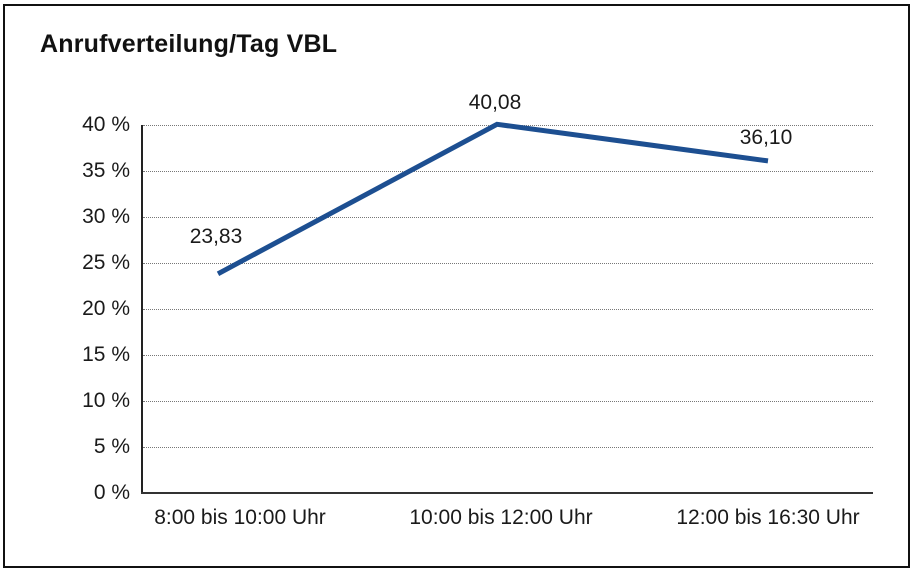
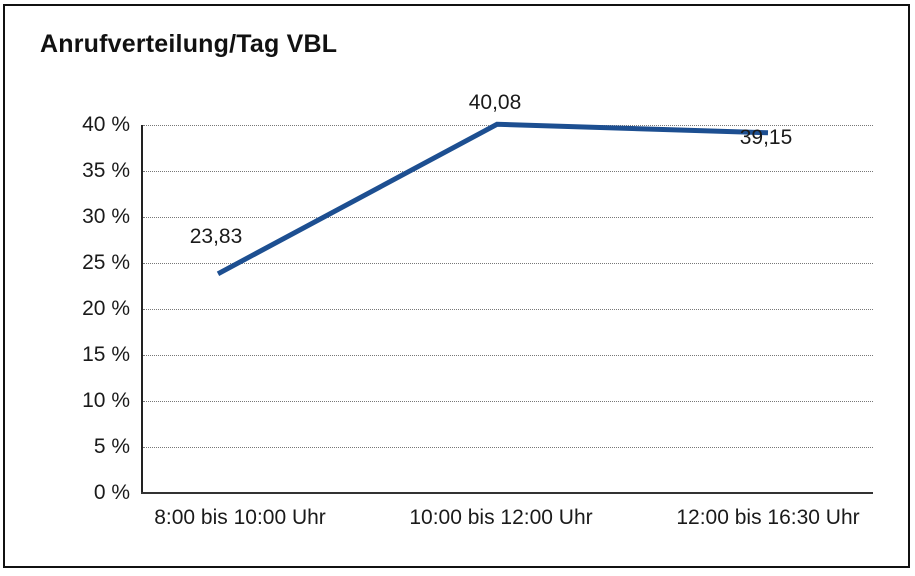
12:00 bis 16:30 Uhr: 36,10 -> 39,15
